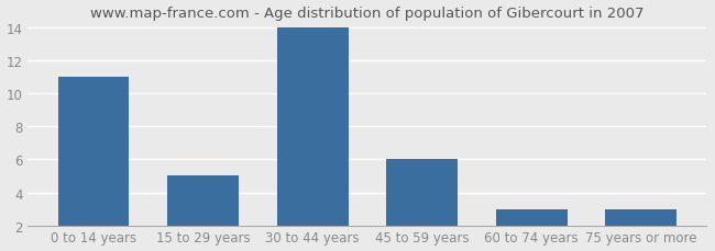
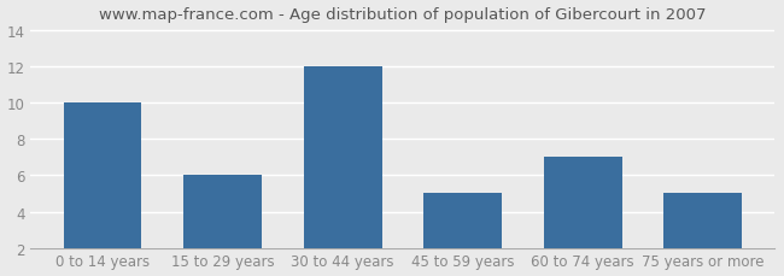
0 to 14 years: 11 -> 10
15 to 29 years: 5 -> 6
30 to 44 years: 14 -> 12
45 to 59 years: 6 -> 5
60 to 74 years: 3 -> 7
75 years or more: 3 -> 5
